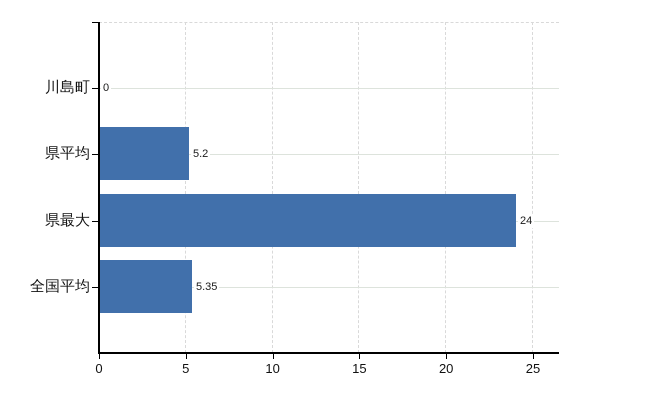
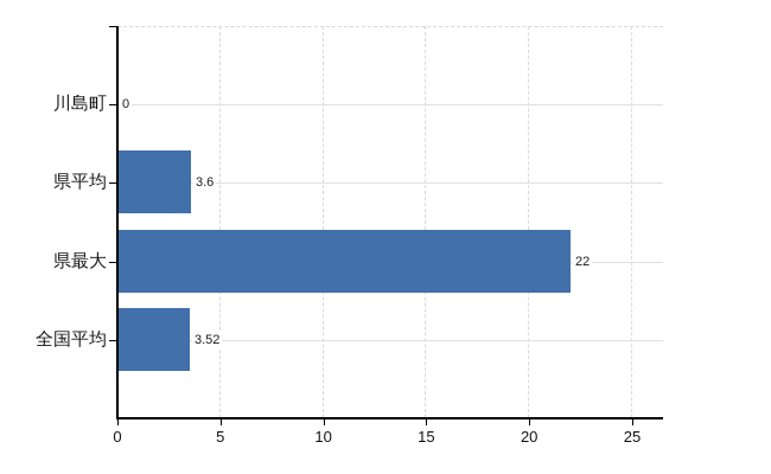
県平均: 5.2 -> 3.6
県最大: 24 -> 22
全国平均: 5.35 -> 3.52
